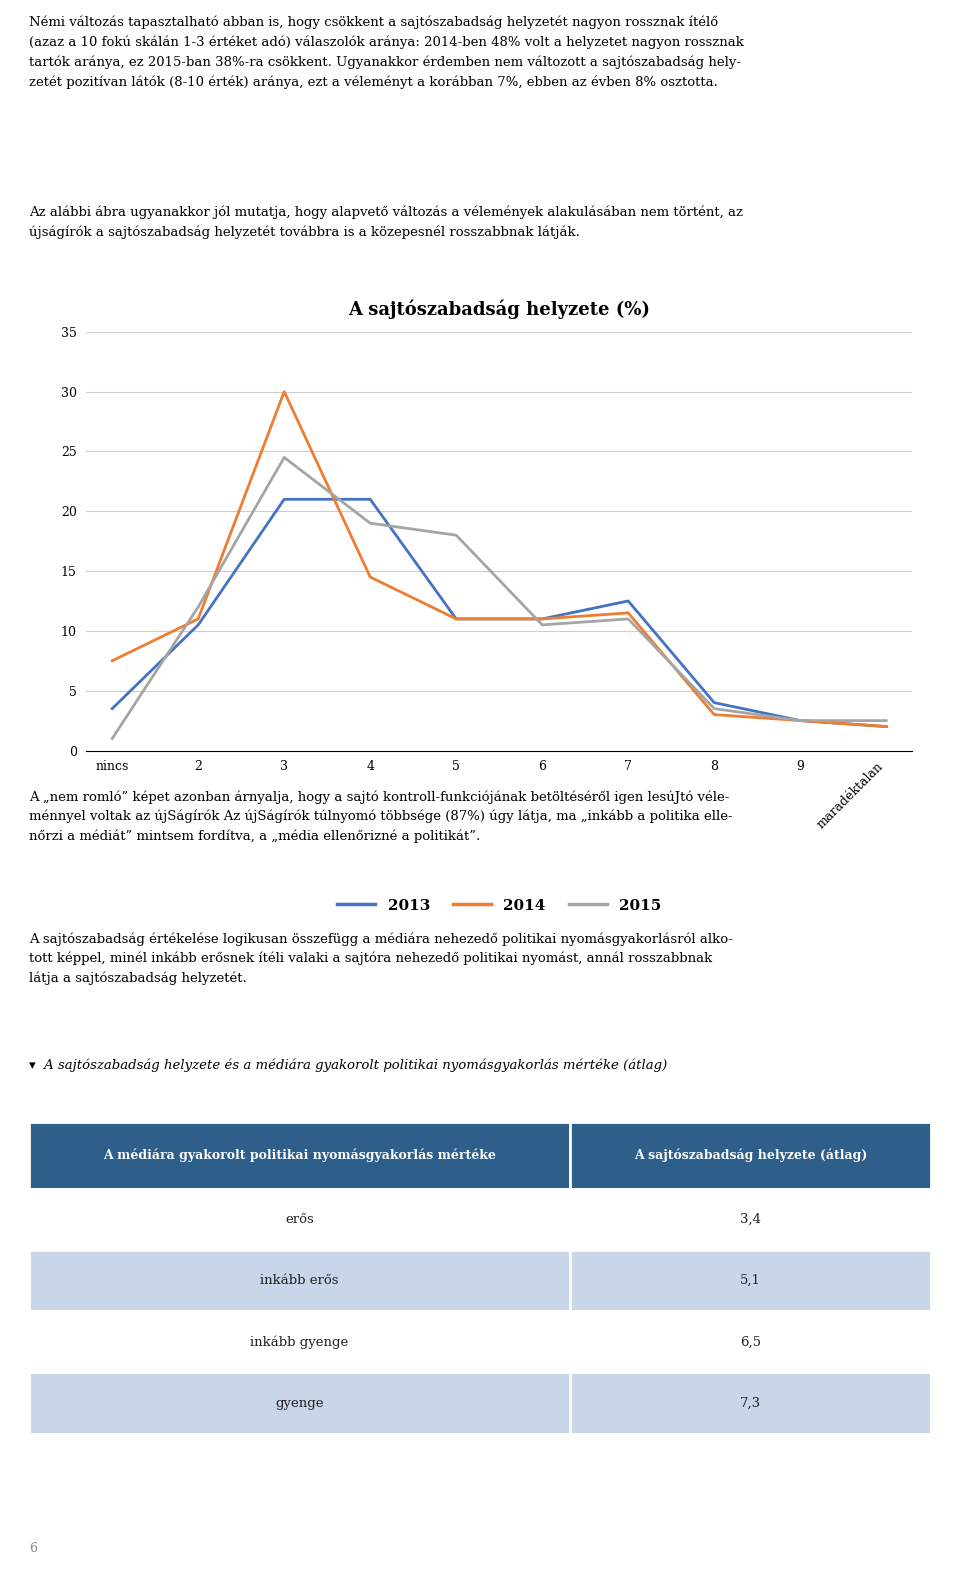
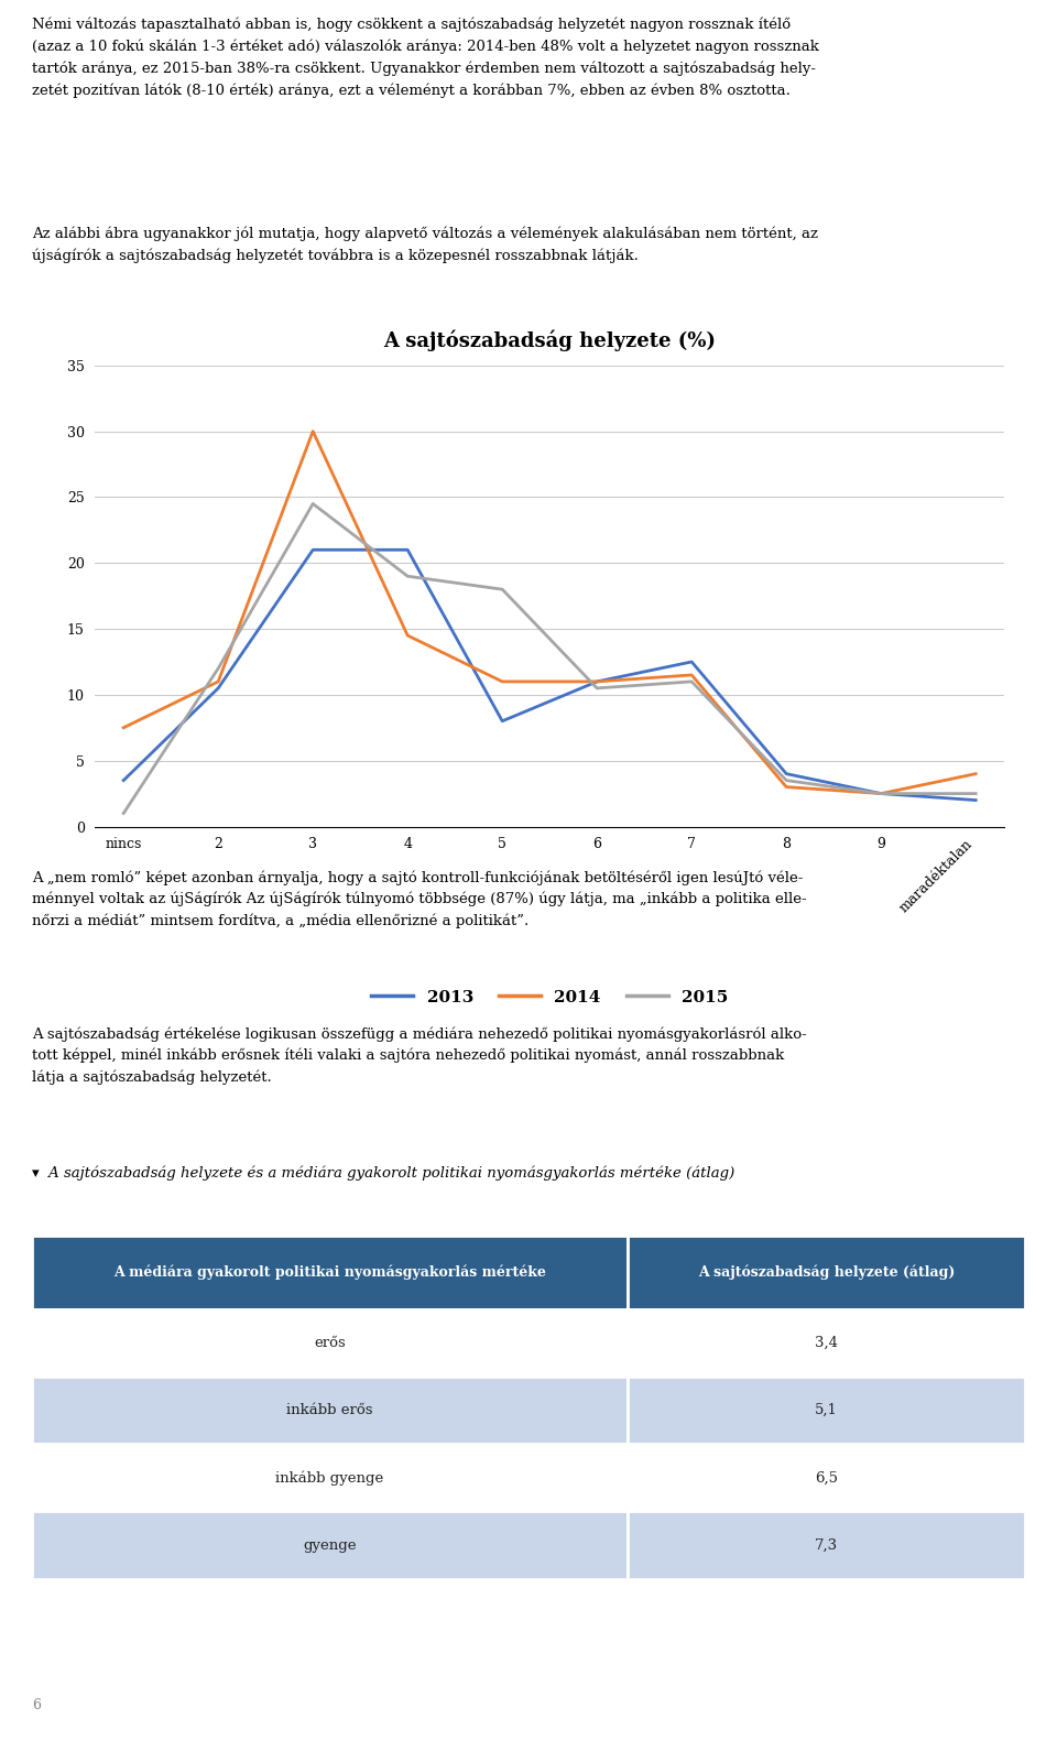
2013/5: 11.0 -> 8.0
2014/maradéktalan: 2.0 -> 4.0
